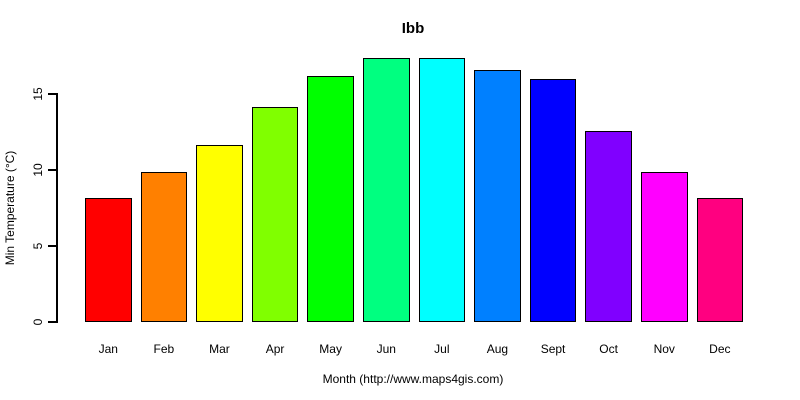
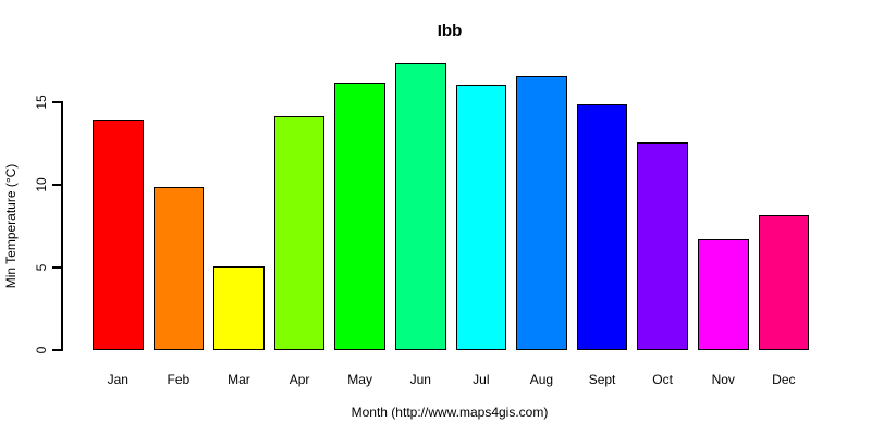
Jan: 8.2 -> 14.0
Mar: 11.7 -> 5.1
Jul: 17.4 -> 16.1
Sept: 16.0 -> 14.9
Nov: 9.9 -> 6.7
